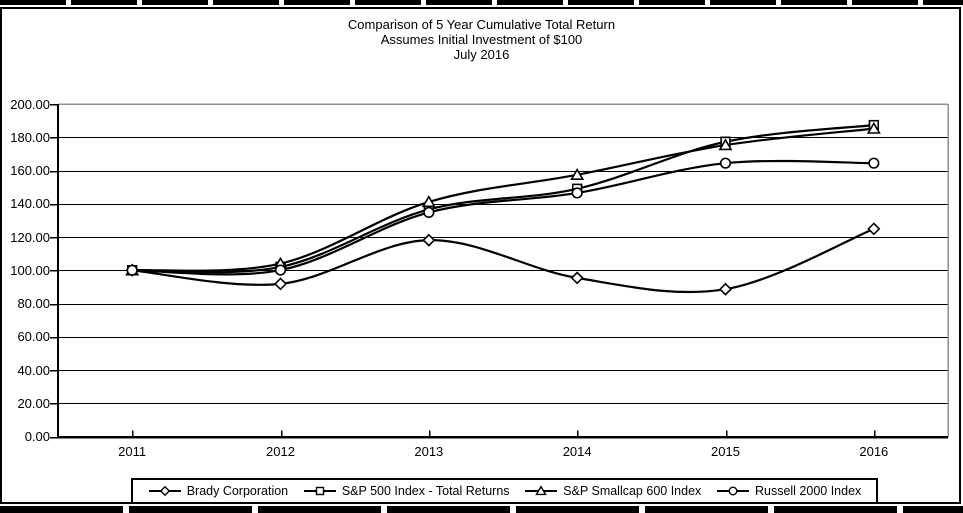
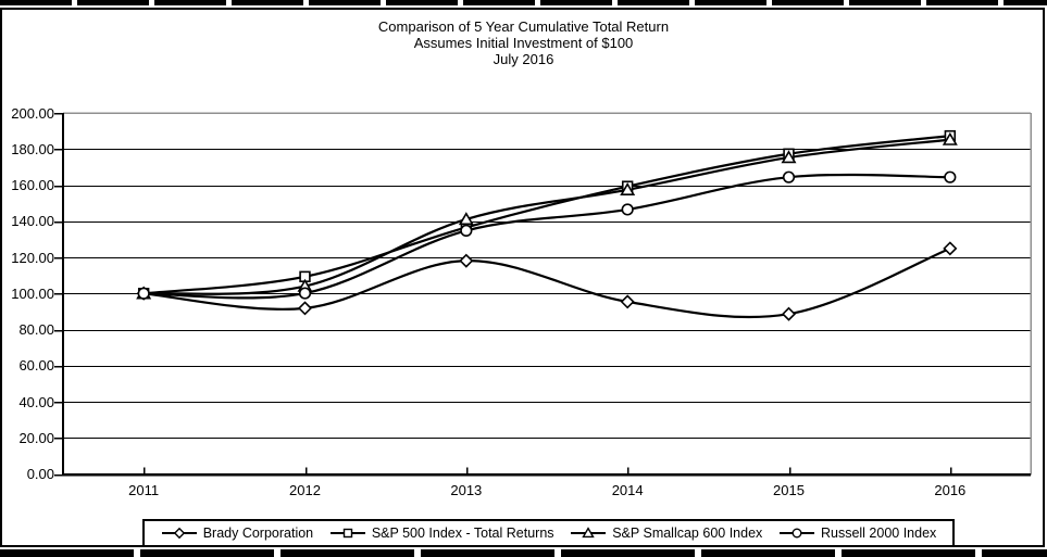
S&P 500 Index - Total Returns/2012: 102 -> 109
S&P 500 Index - Total Returns/2014: 149 -> 159
